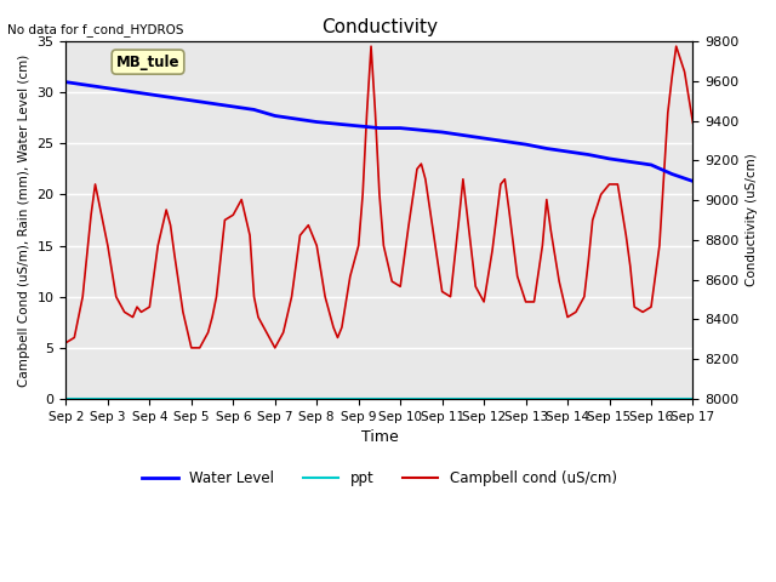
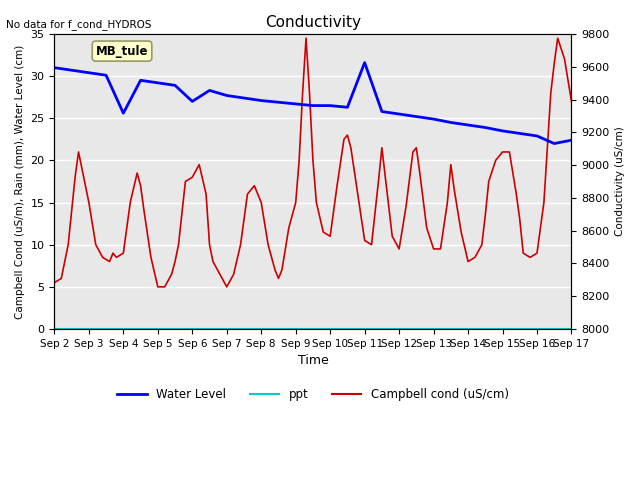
Water Level/Sep 4: 29.8 -> 25.6
Water Level/Sep 6: 28.6 -> 27.0
Water Level/Sep 11: 26.1 -> 31.6
Water Level/Sep 17: 21.3 -> 22.4
